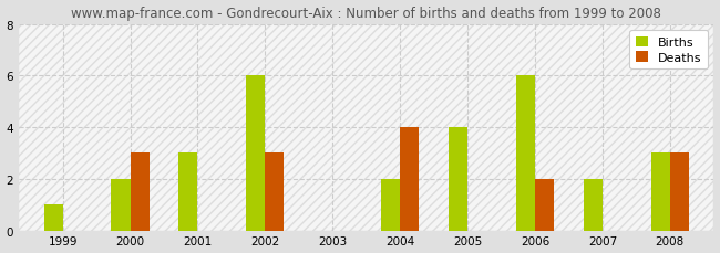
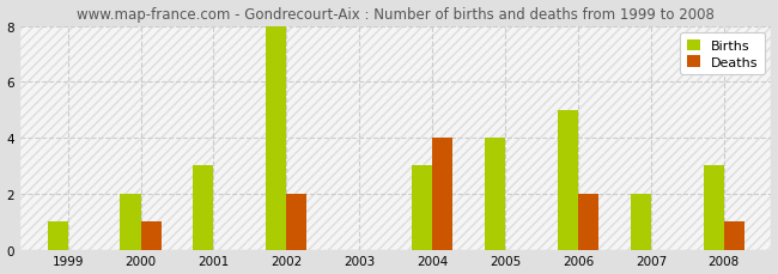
Deaths/2000: 3 -> 1
Births/2002: 6 -> 8
Deaths/2002: 3 -> 2
Births/2004: 2 -> 3
Births/2006: 6 -> 5
Deaths/2008: 3 -> 1
